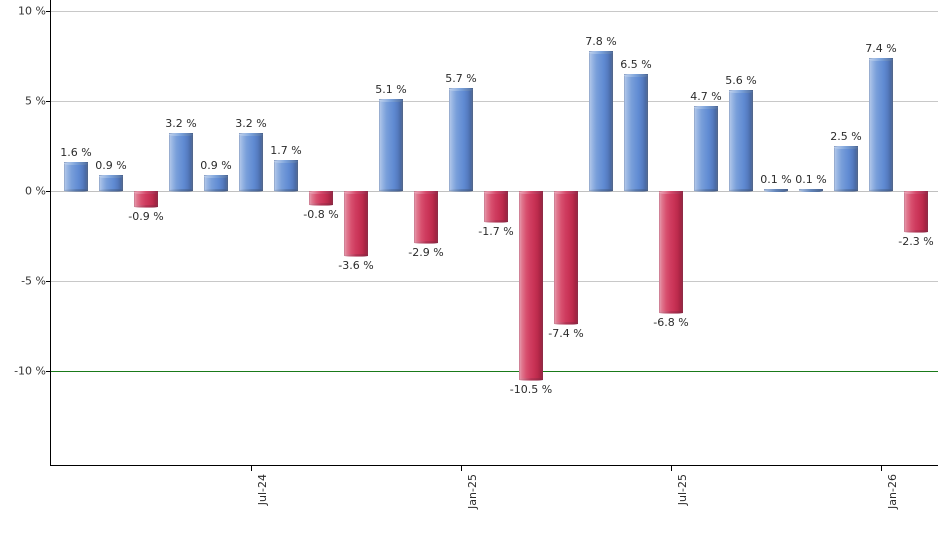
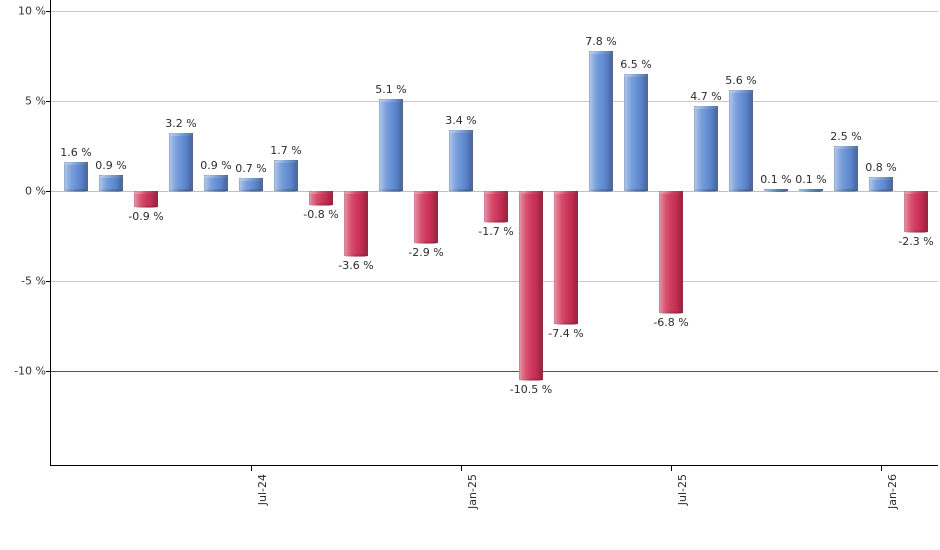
Jul-24: 3.2 -> 0.7
Jan-25: 5.7 -> 3.4
Jan-26: 7.4 -> 0.8
